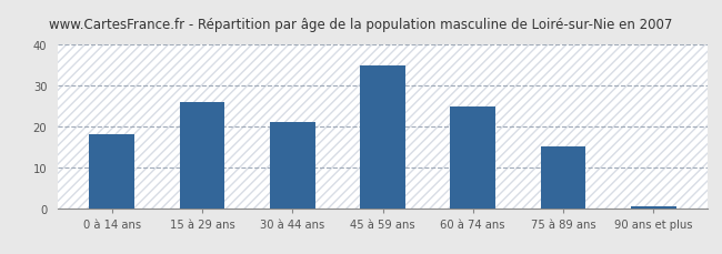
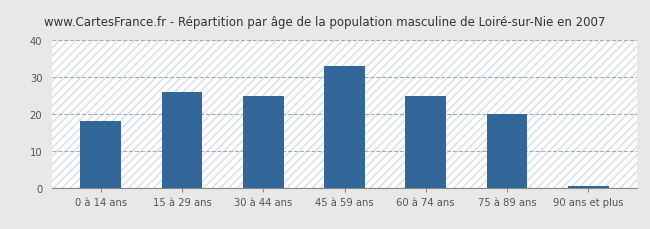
30 à 44 ans: 21.0 -> 25.0
45 à 59 ans: 35.0 -> 33.0
75 à 89 ans: 15.0 -> 20.0
